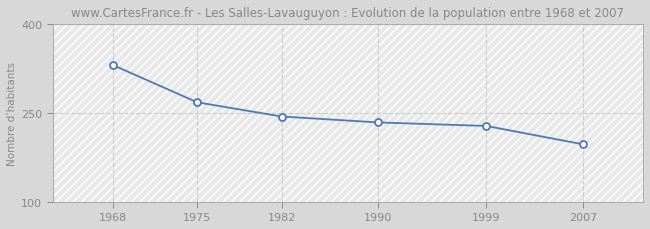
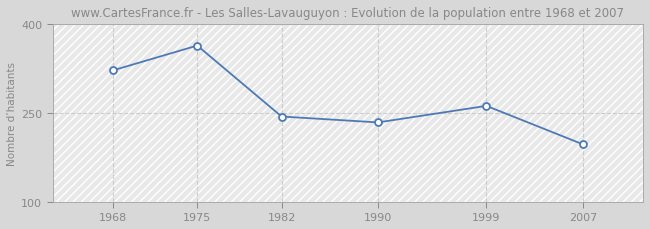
1968: 331 -> 322
1975: 268 -> 364
1999: 228 -> 262
